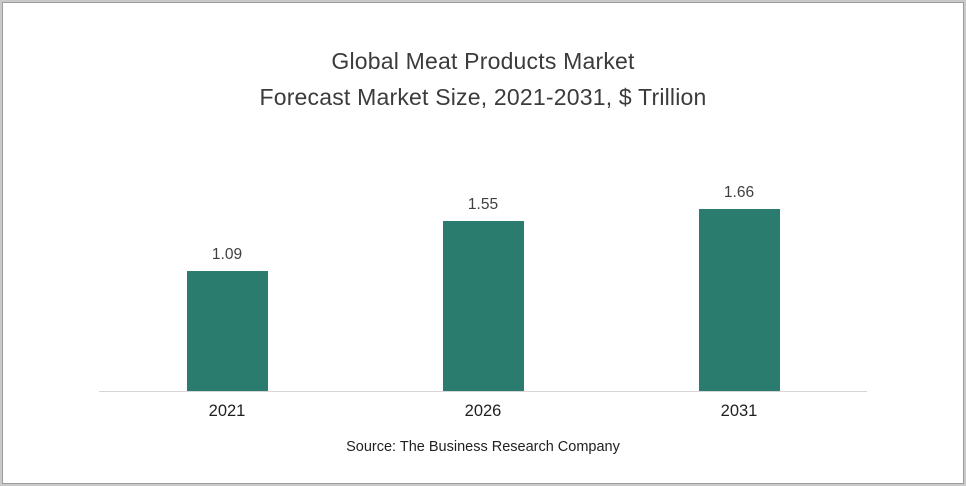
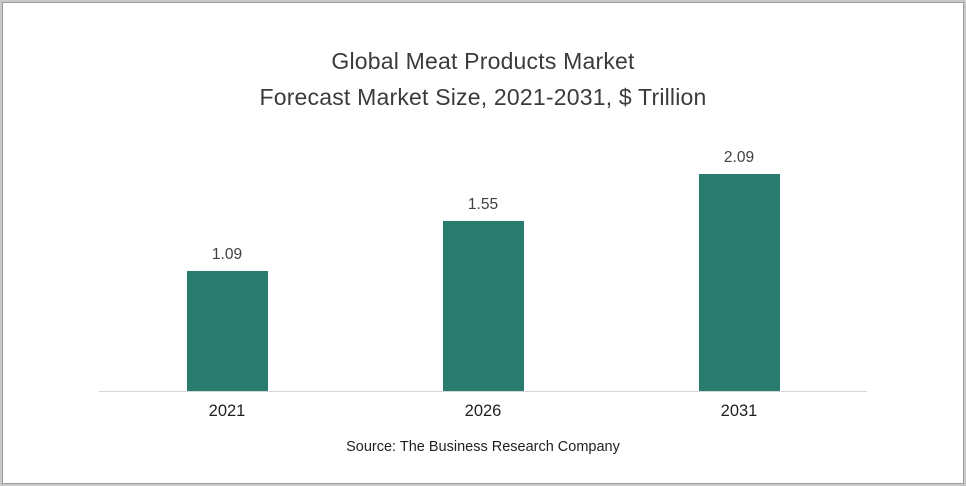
2031: 1.66 -> 2.09
